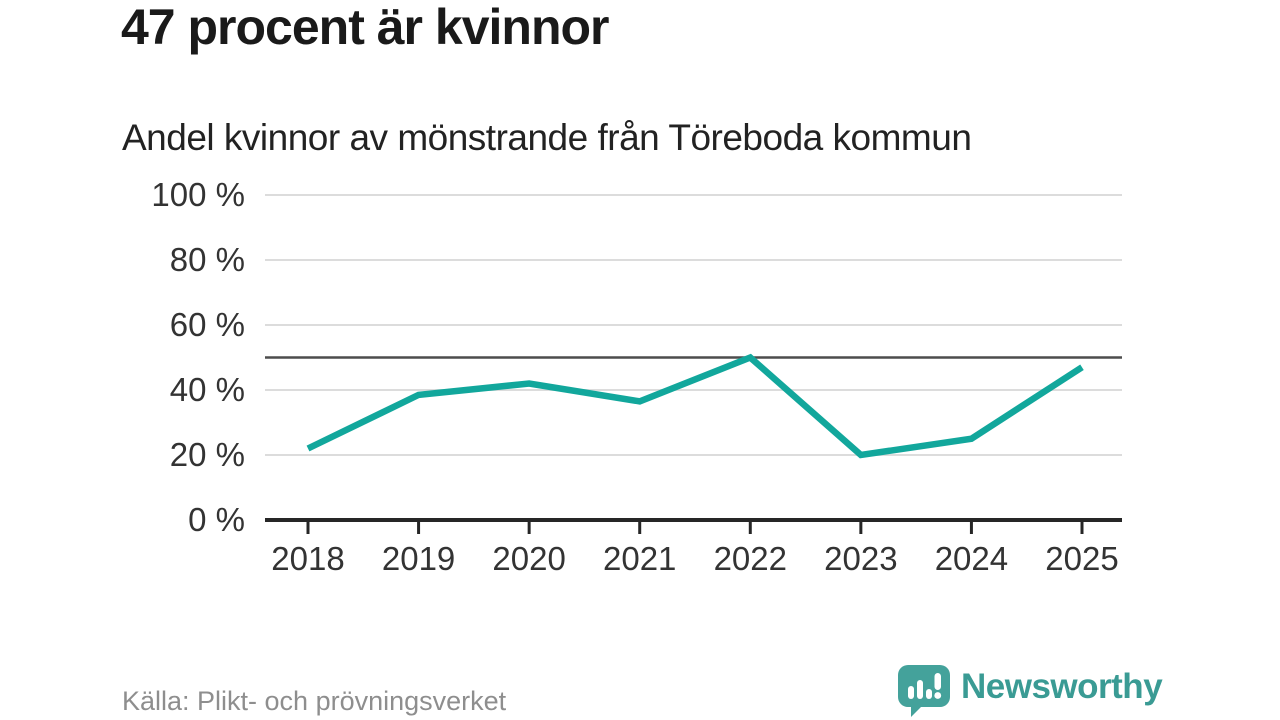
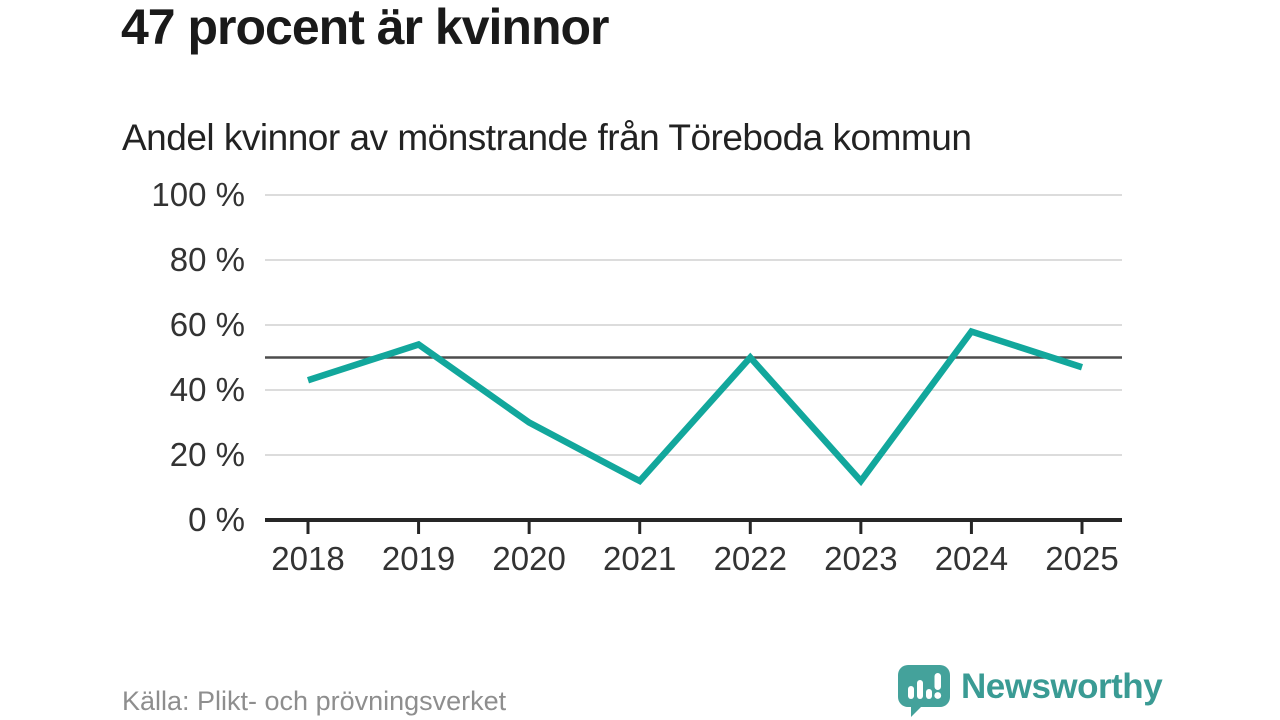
2018: 22% -> 43%
2019: 38% -> 54%
2020: 42% -> 30%
2021: 36% -> 12%
2023: 20% -> 12%
2024: 25% -> 58%
